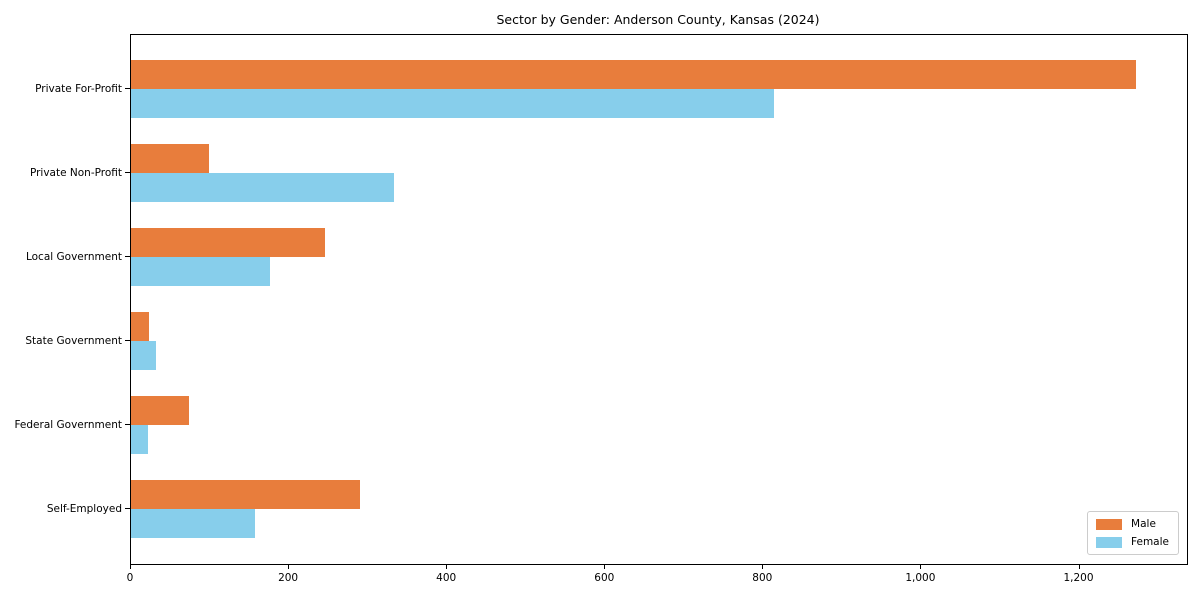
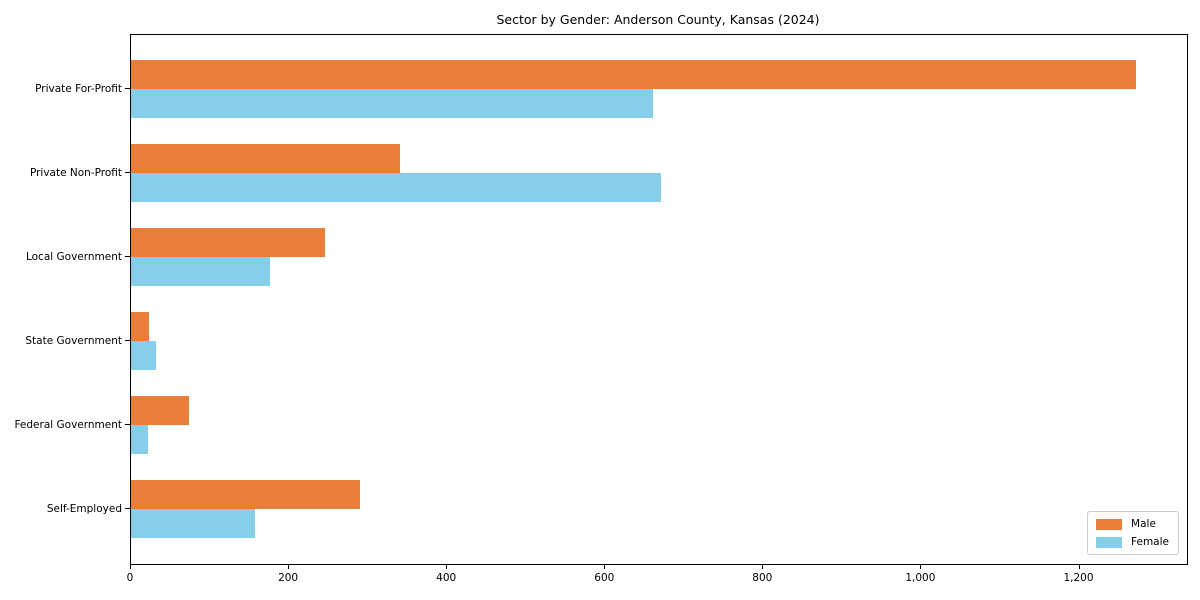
Female/Private For-Profit: 810 -> 660
Male/Private Non-Profit: 100 -> 340
Female/Private Non-Profit: 330 -> 670
